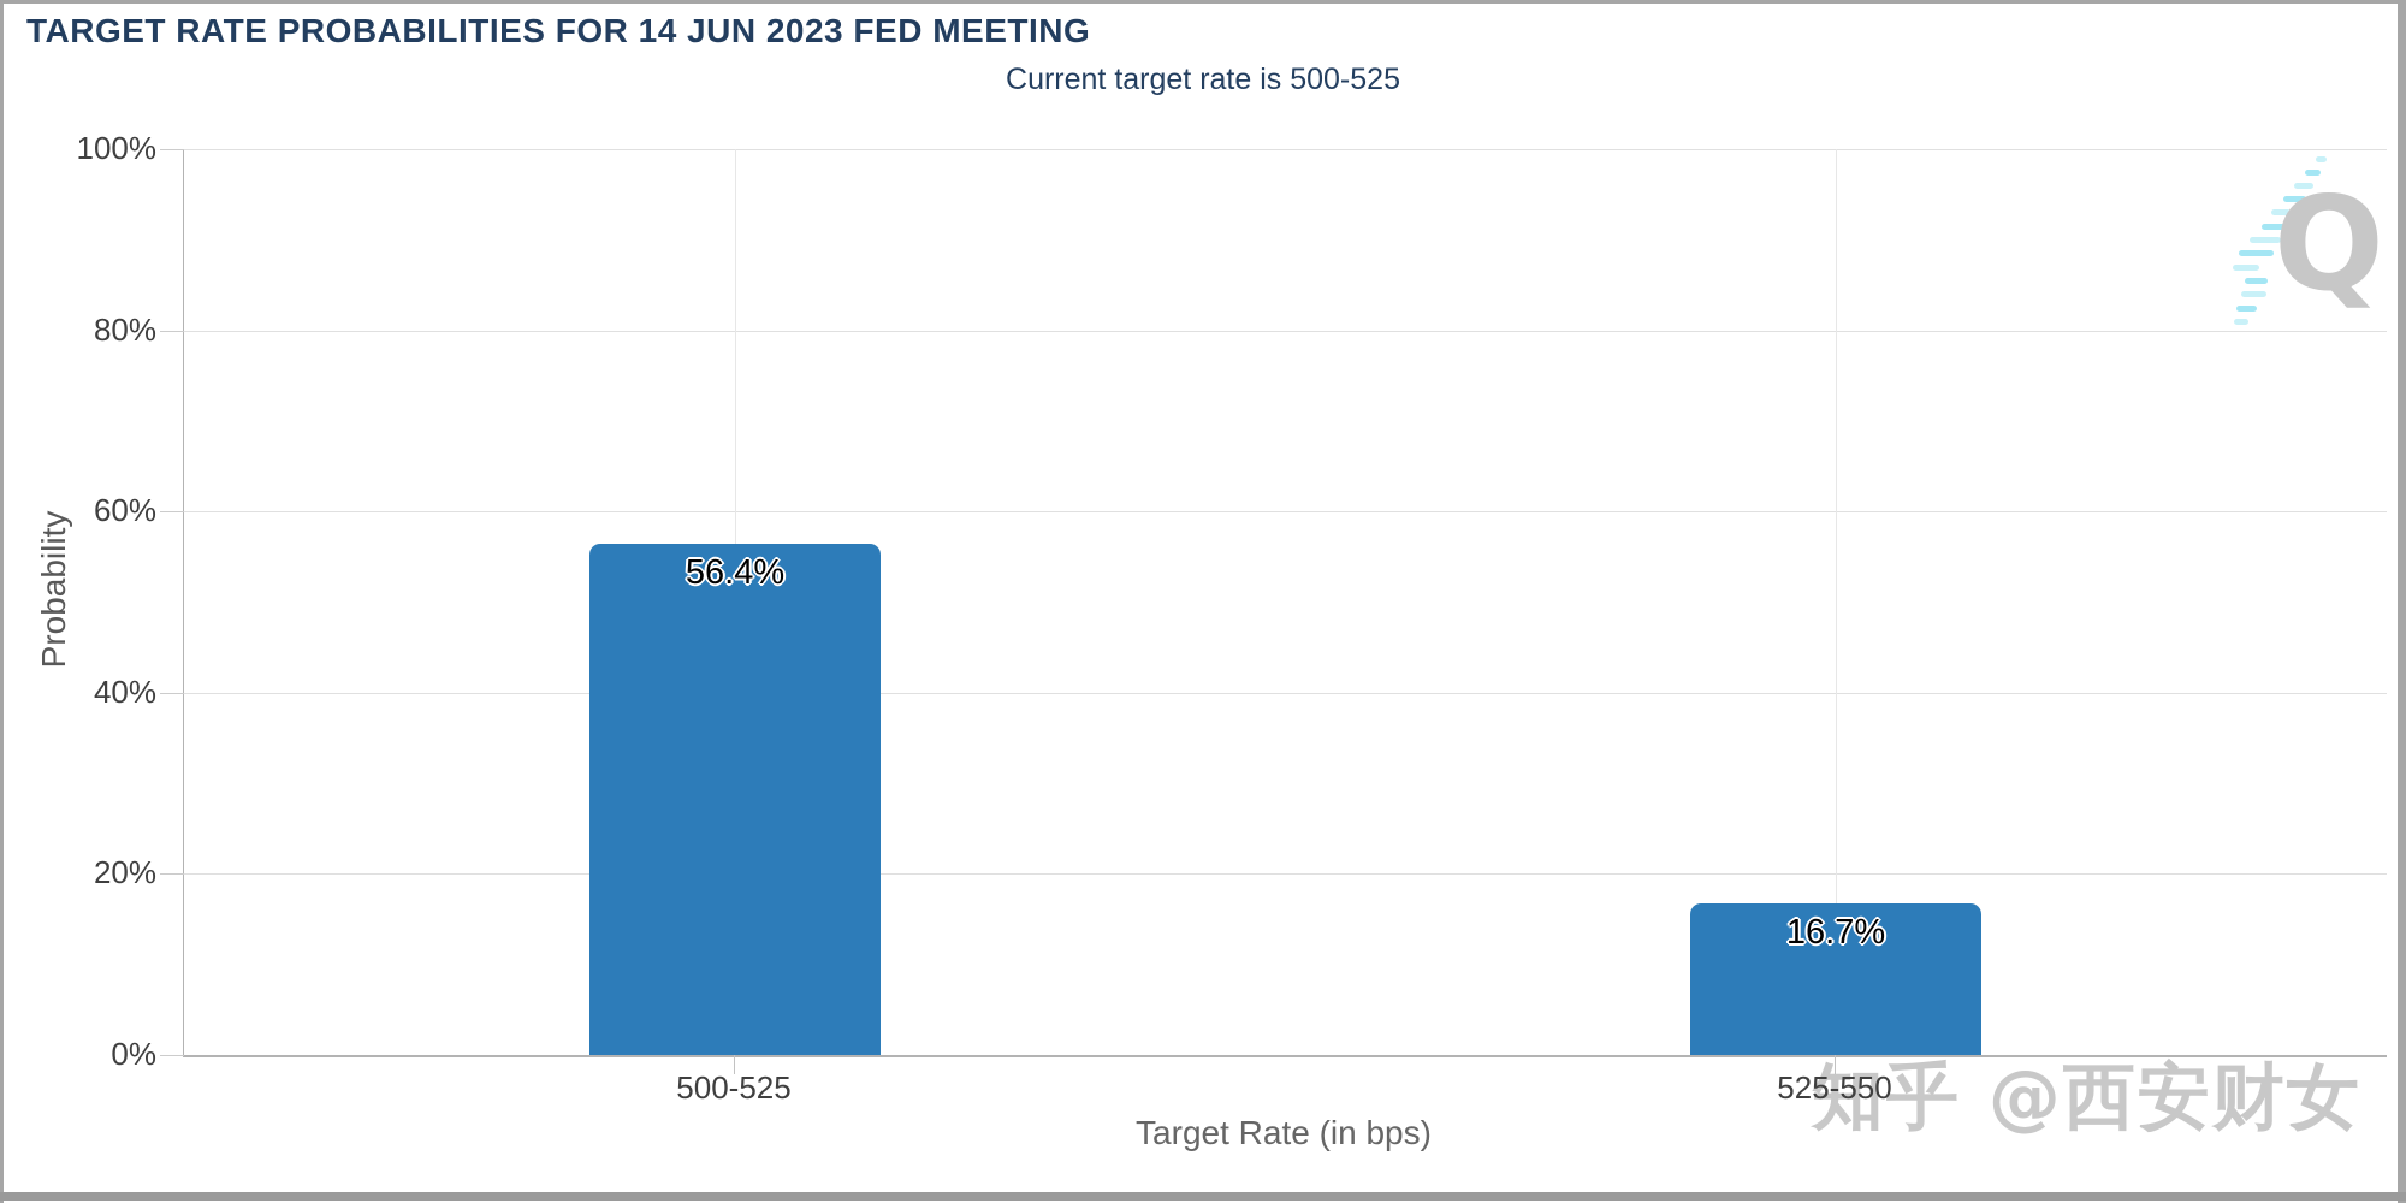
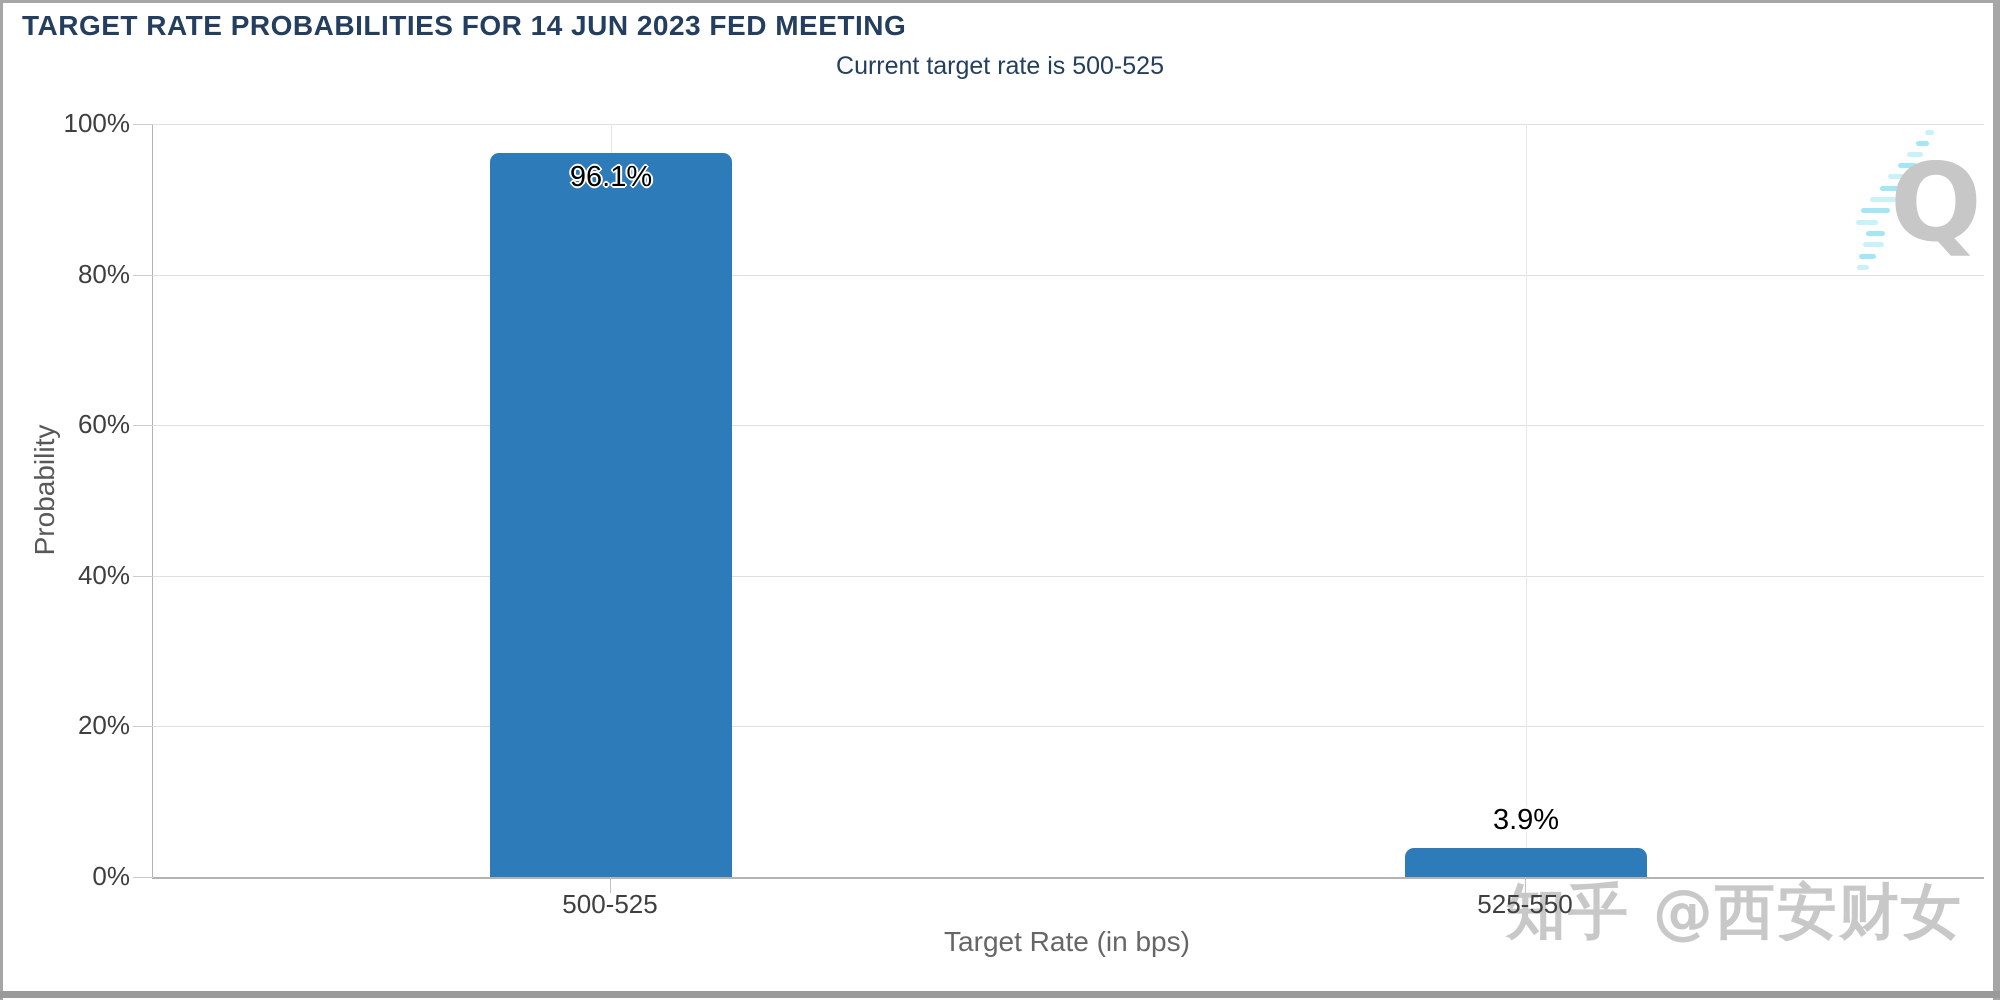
500-525: 56.4% -> 96.1%
525-550: 16.7% -> 3.9%
